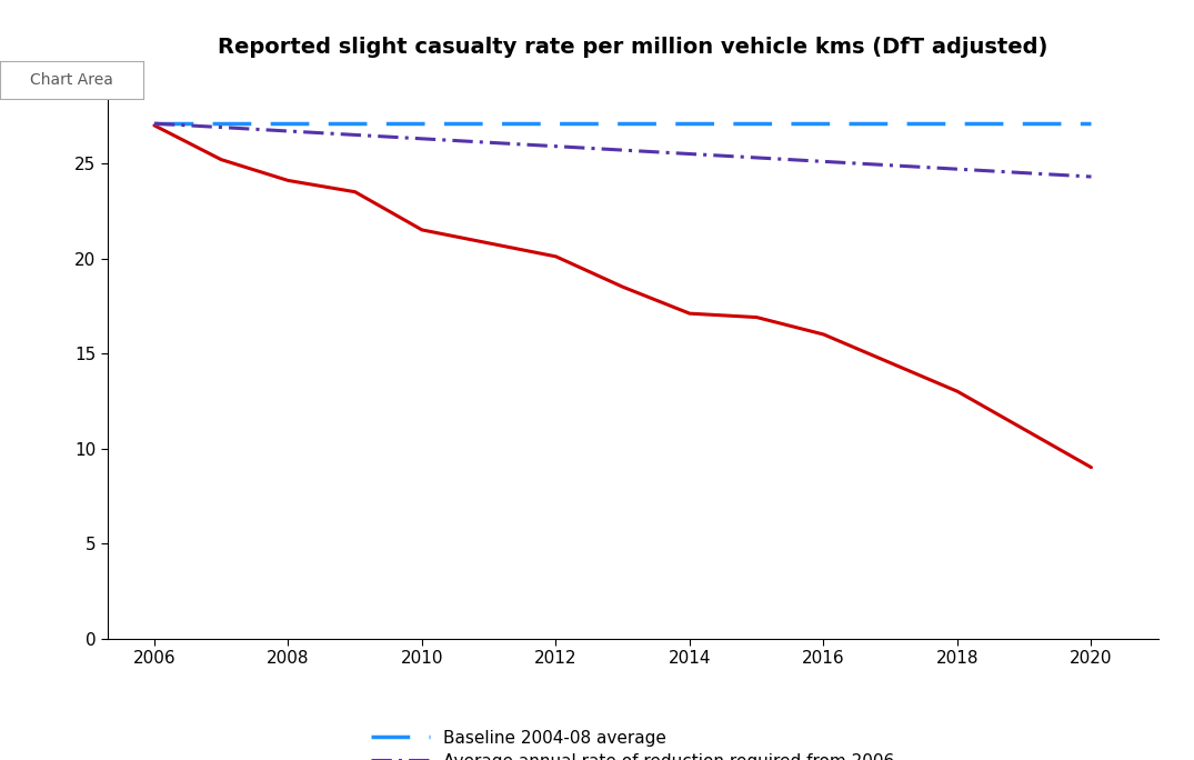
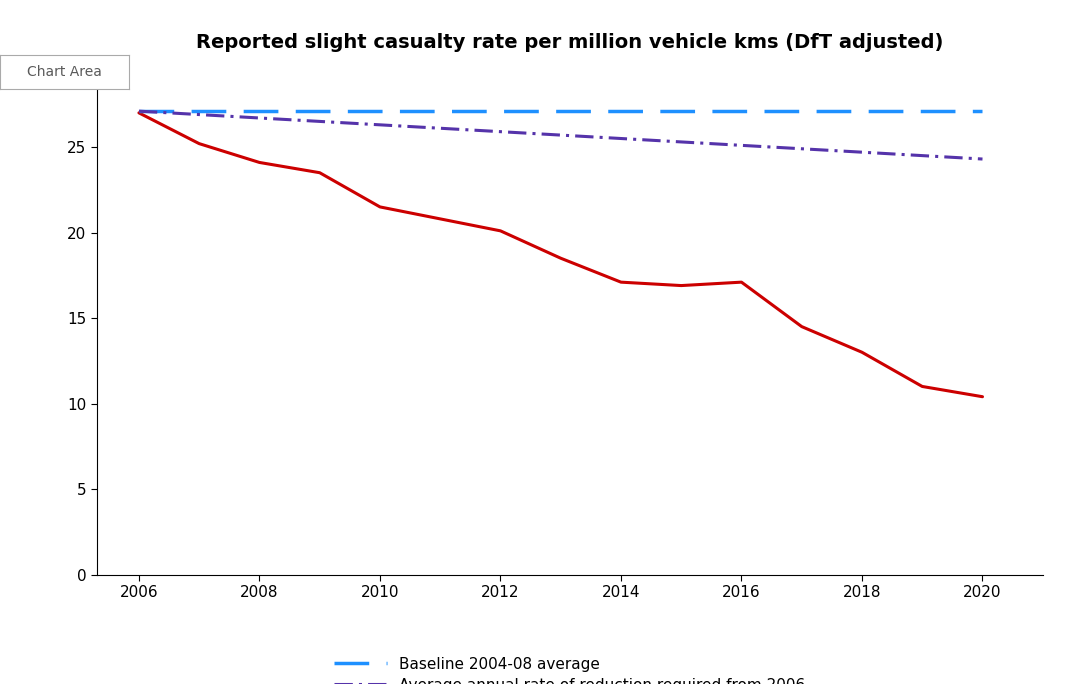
2016: 16.0 -> 17.1
2020: 9.0 -> 10.4
